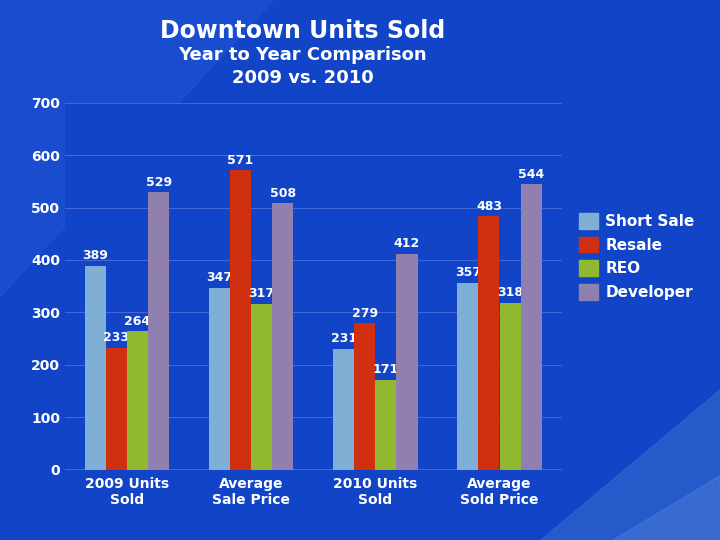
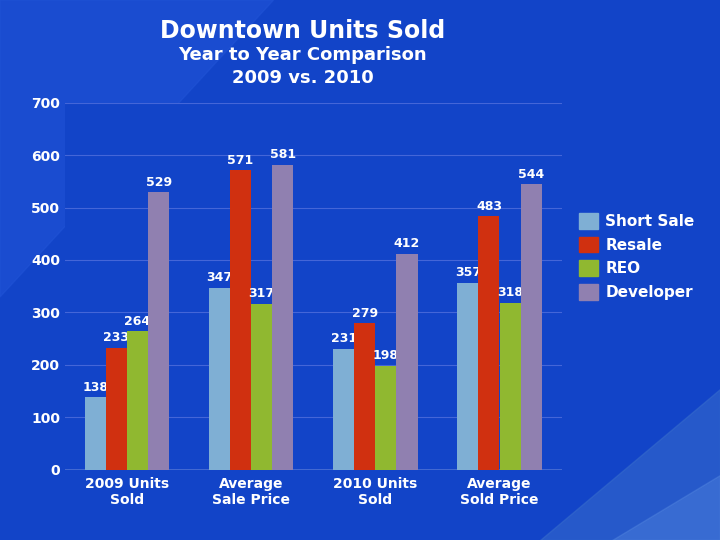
Short Sale/2009 Units Sold: 389 -> 138
Developer/Average Sale Price: 508 -> 581
REO/2010 Units Sold: 171 -> 198
